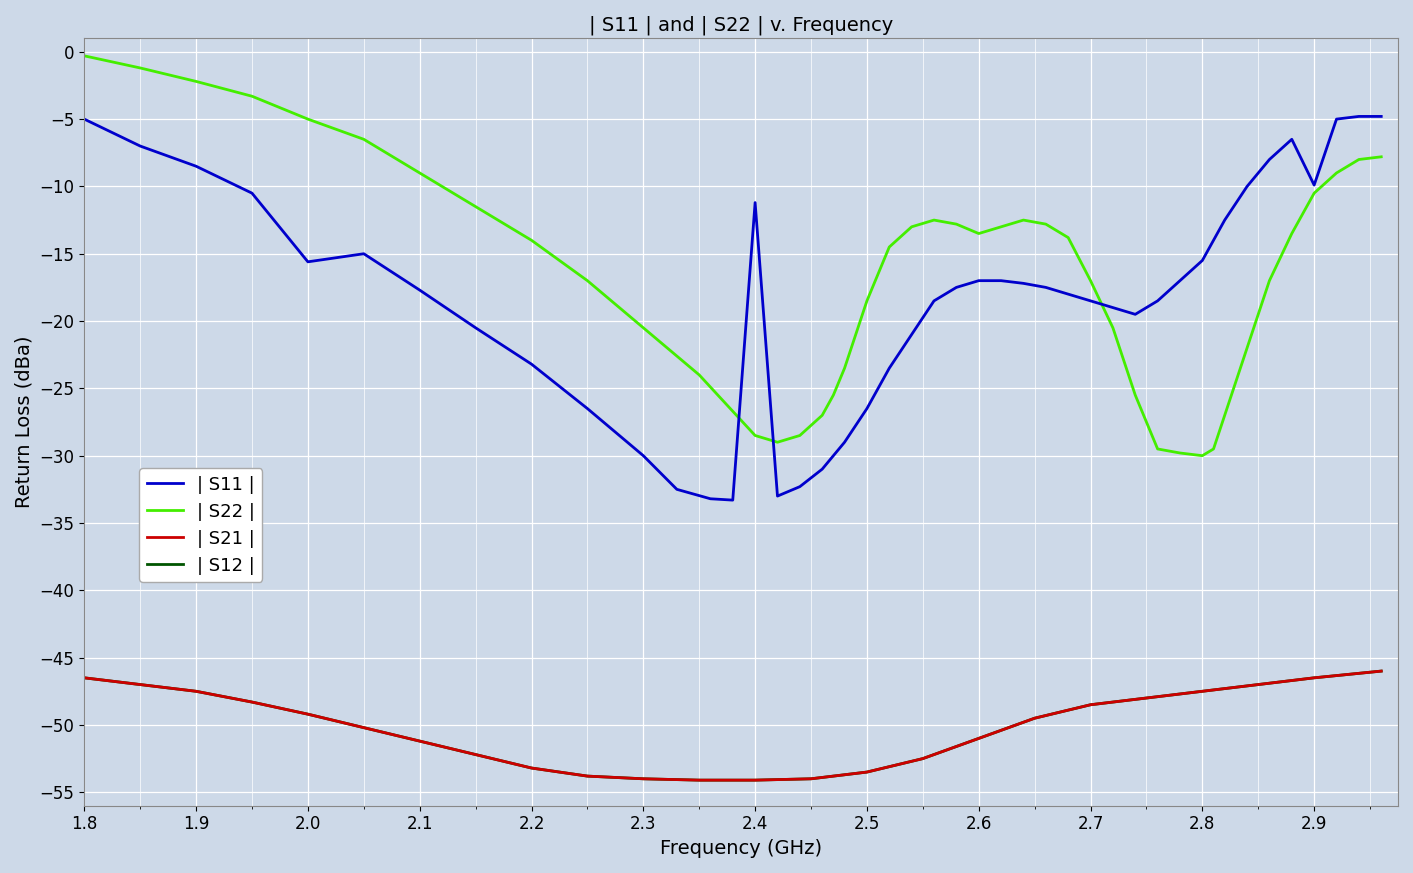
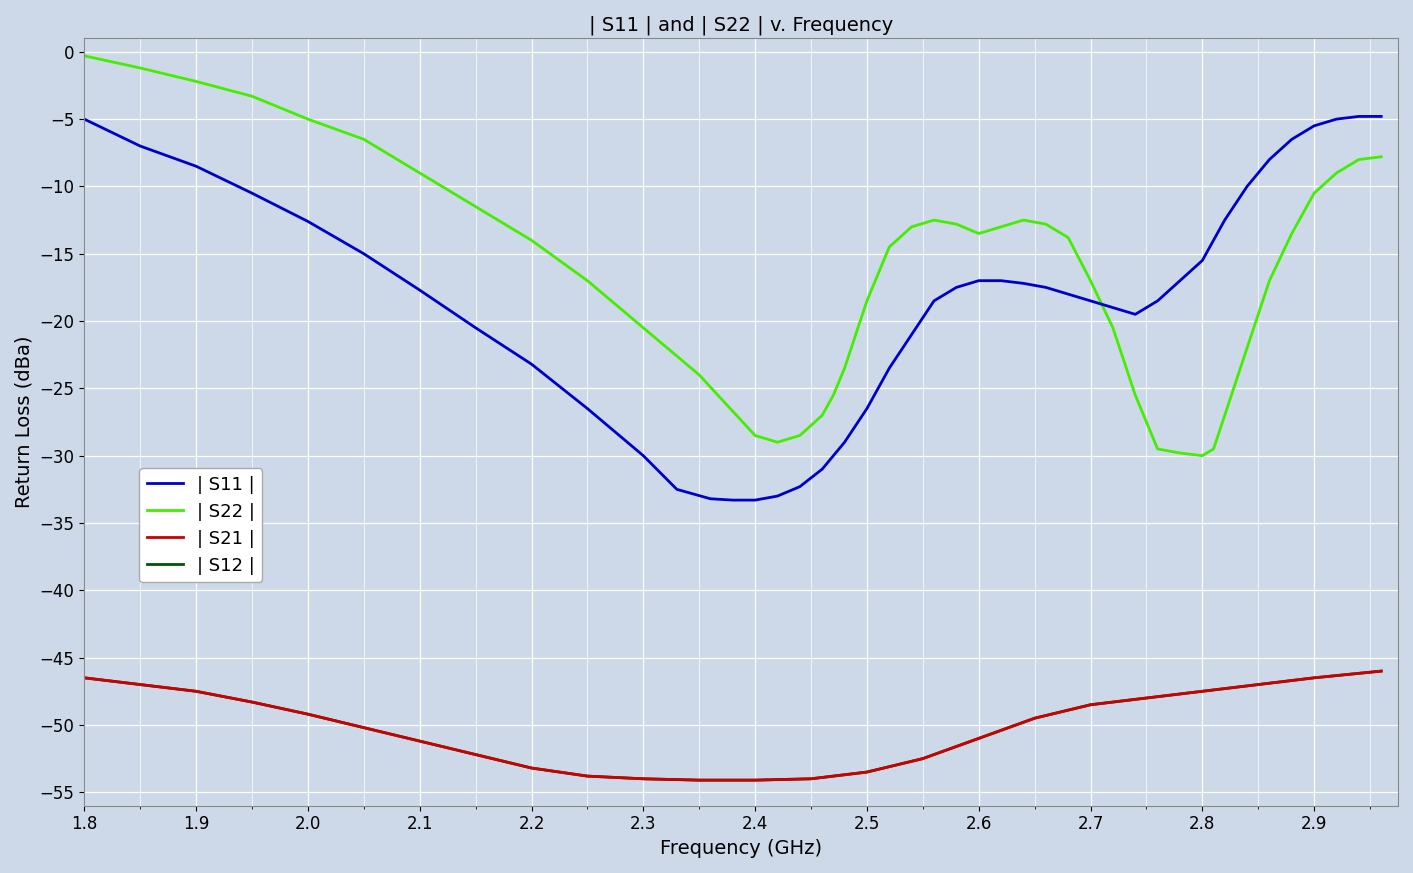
| S11 |/2.0: -15.6 -> -12.6
| S11 |/2.4: -11.2 -> -33.3
| S11 |/2.9: -9.9 -> -5.5
